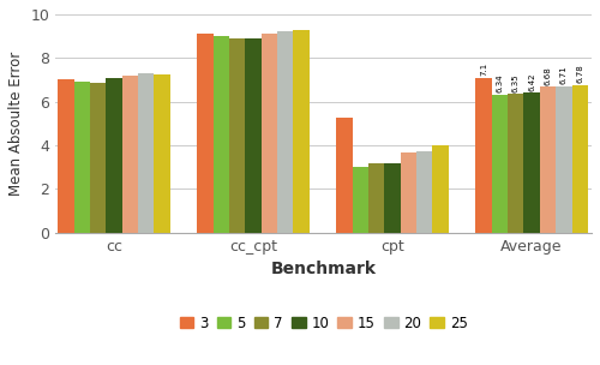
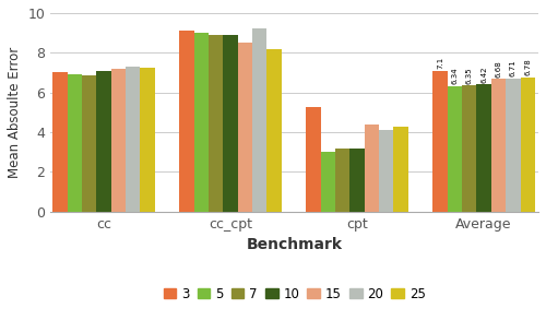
15/cc_cpt: 9.1 -> 8.5
25/cc_cpt: 9.3 -> 8.2
15/cpt: 3.7 -> 4.4
20/cpt: 3.8 -> 4.1
25/cpt: 4.0 -> 4.3
